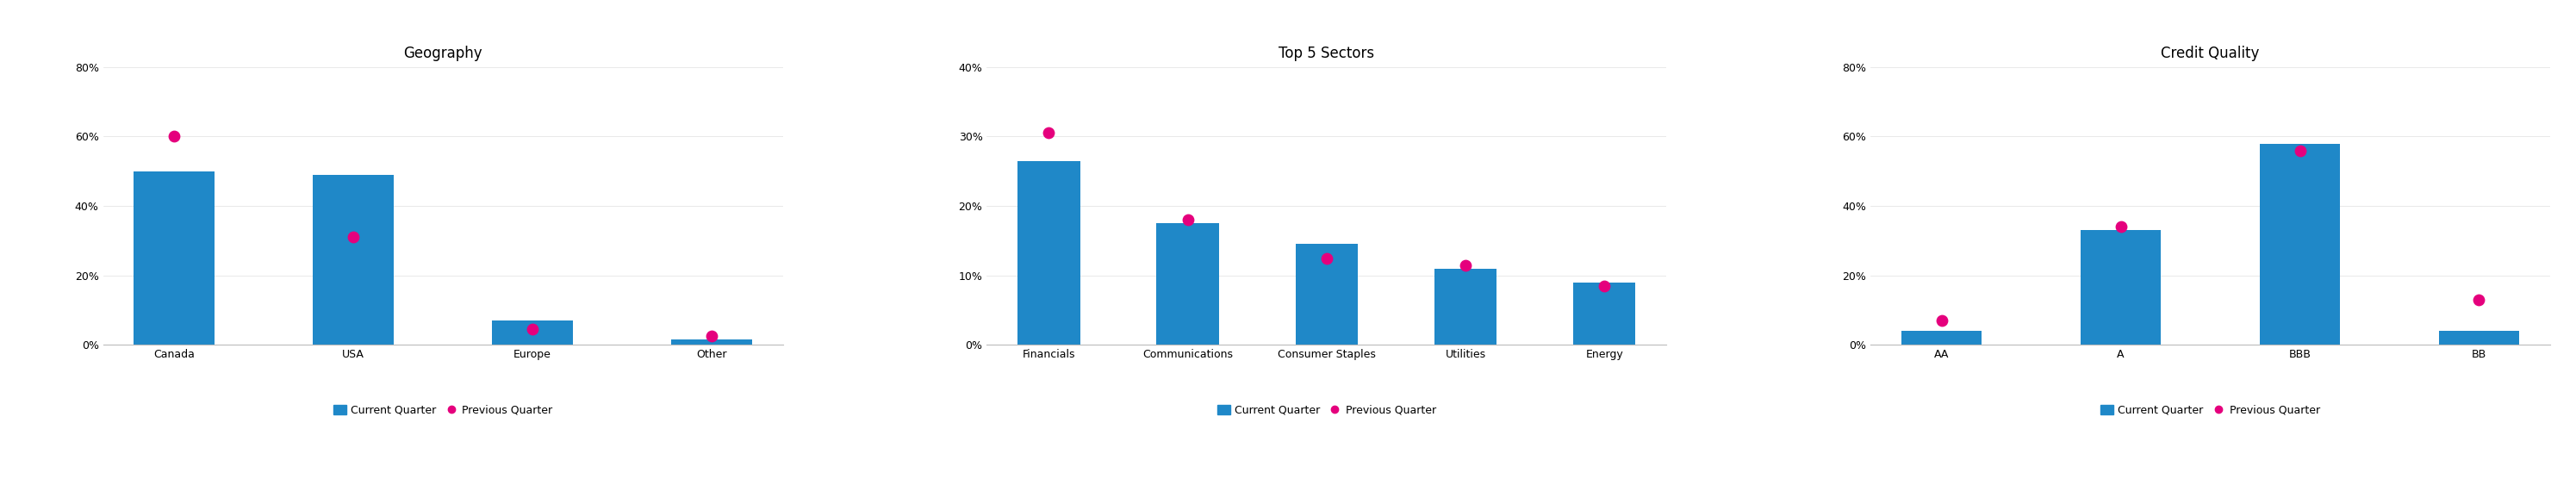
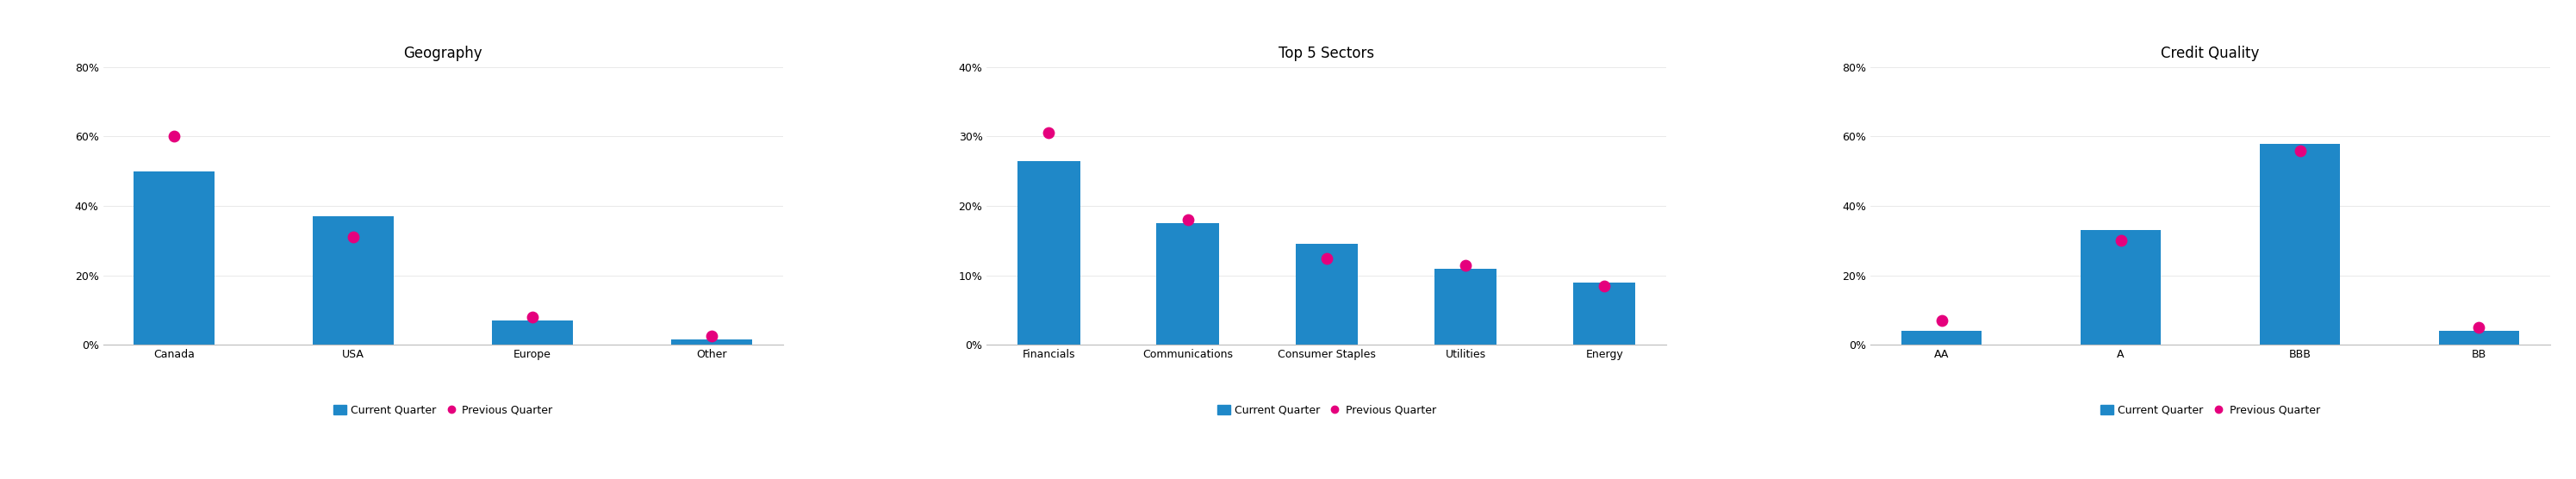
Geography/Current Quarter/USA: 49.0% -> 37.0%
Geography/Previous Quarter/Europe: 4.5% -> 8.0%
Credit Quality/Previous Quarter/A: 34% -> 30%
Credit Quality/Previous Quarter/BB: 13% -> 5%
